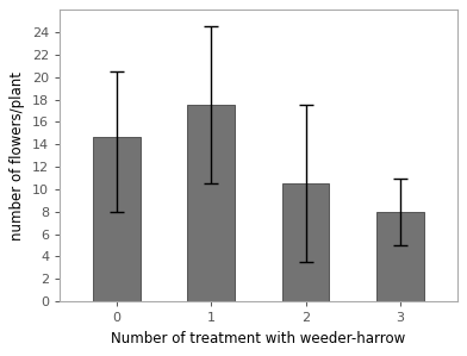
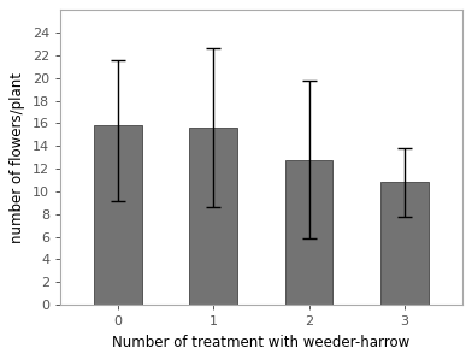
0: 14.7 -> 15.8
1: 17.5 -> 15.6
2: 10.5 -> 12.8
3: 8.0 -> 10.8
